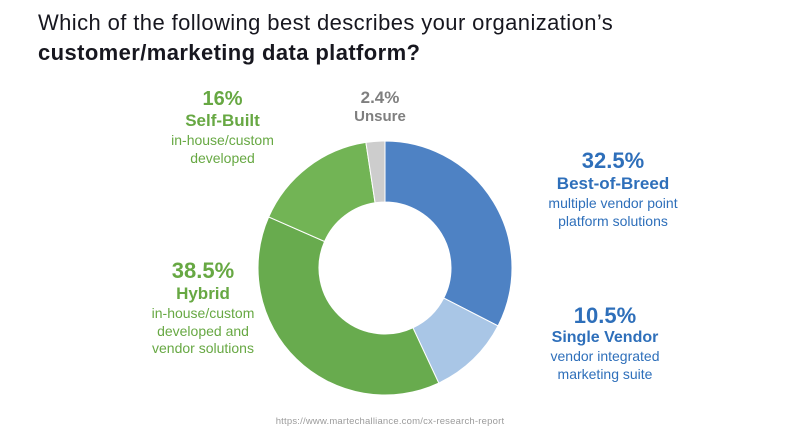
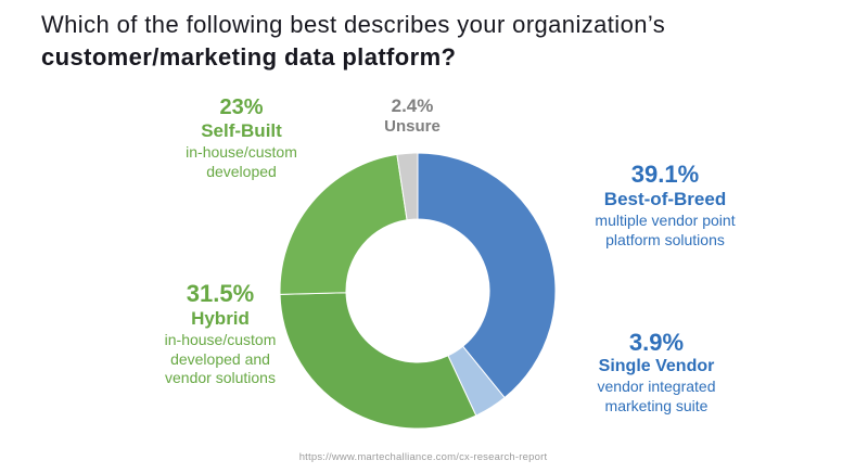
Best-of-Breed: 32.5% -> 39.1%
Single Vendor: 10.5% -> 3.9%
Hybrid: 38.5% -> 31.5%
Self-Built: 16% -> 23%
